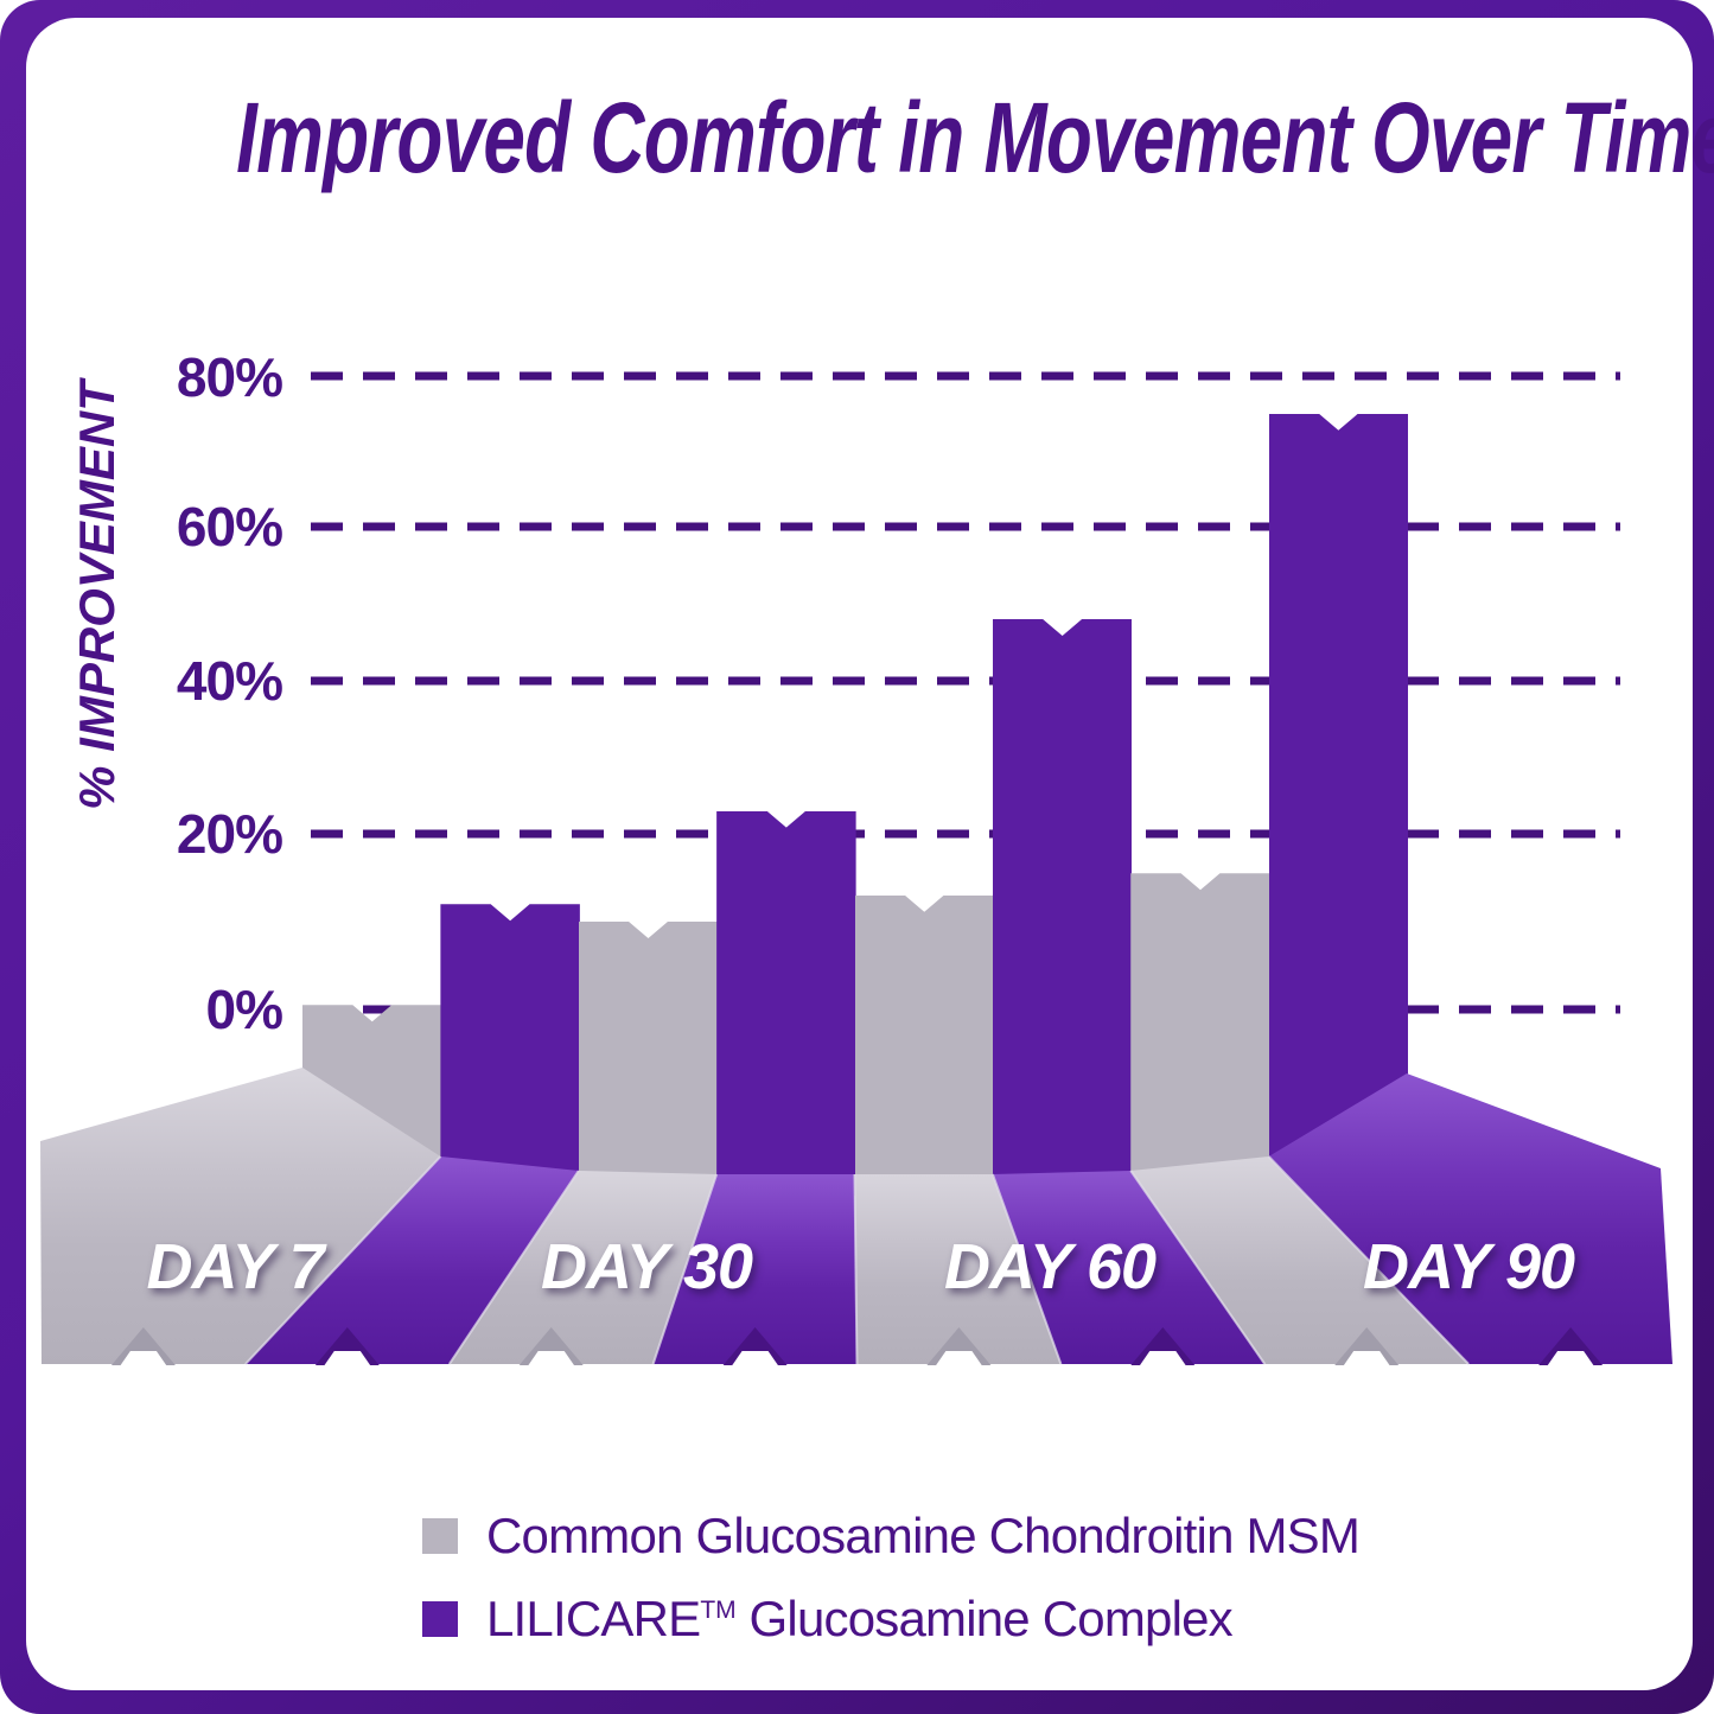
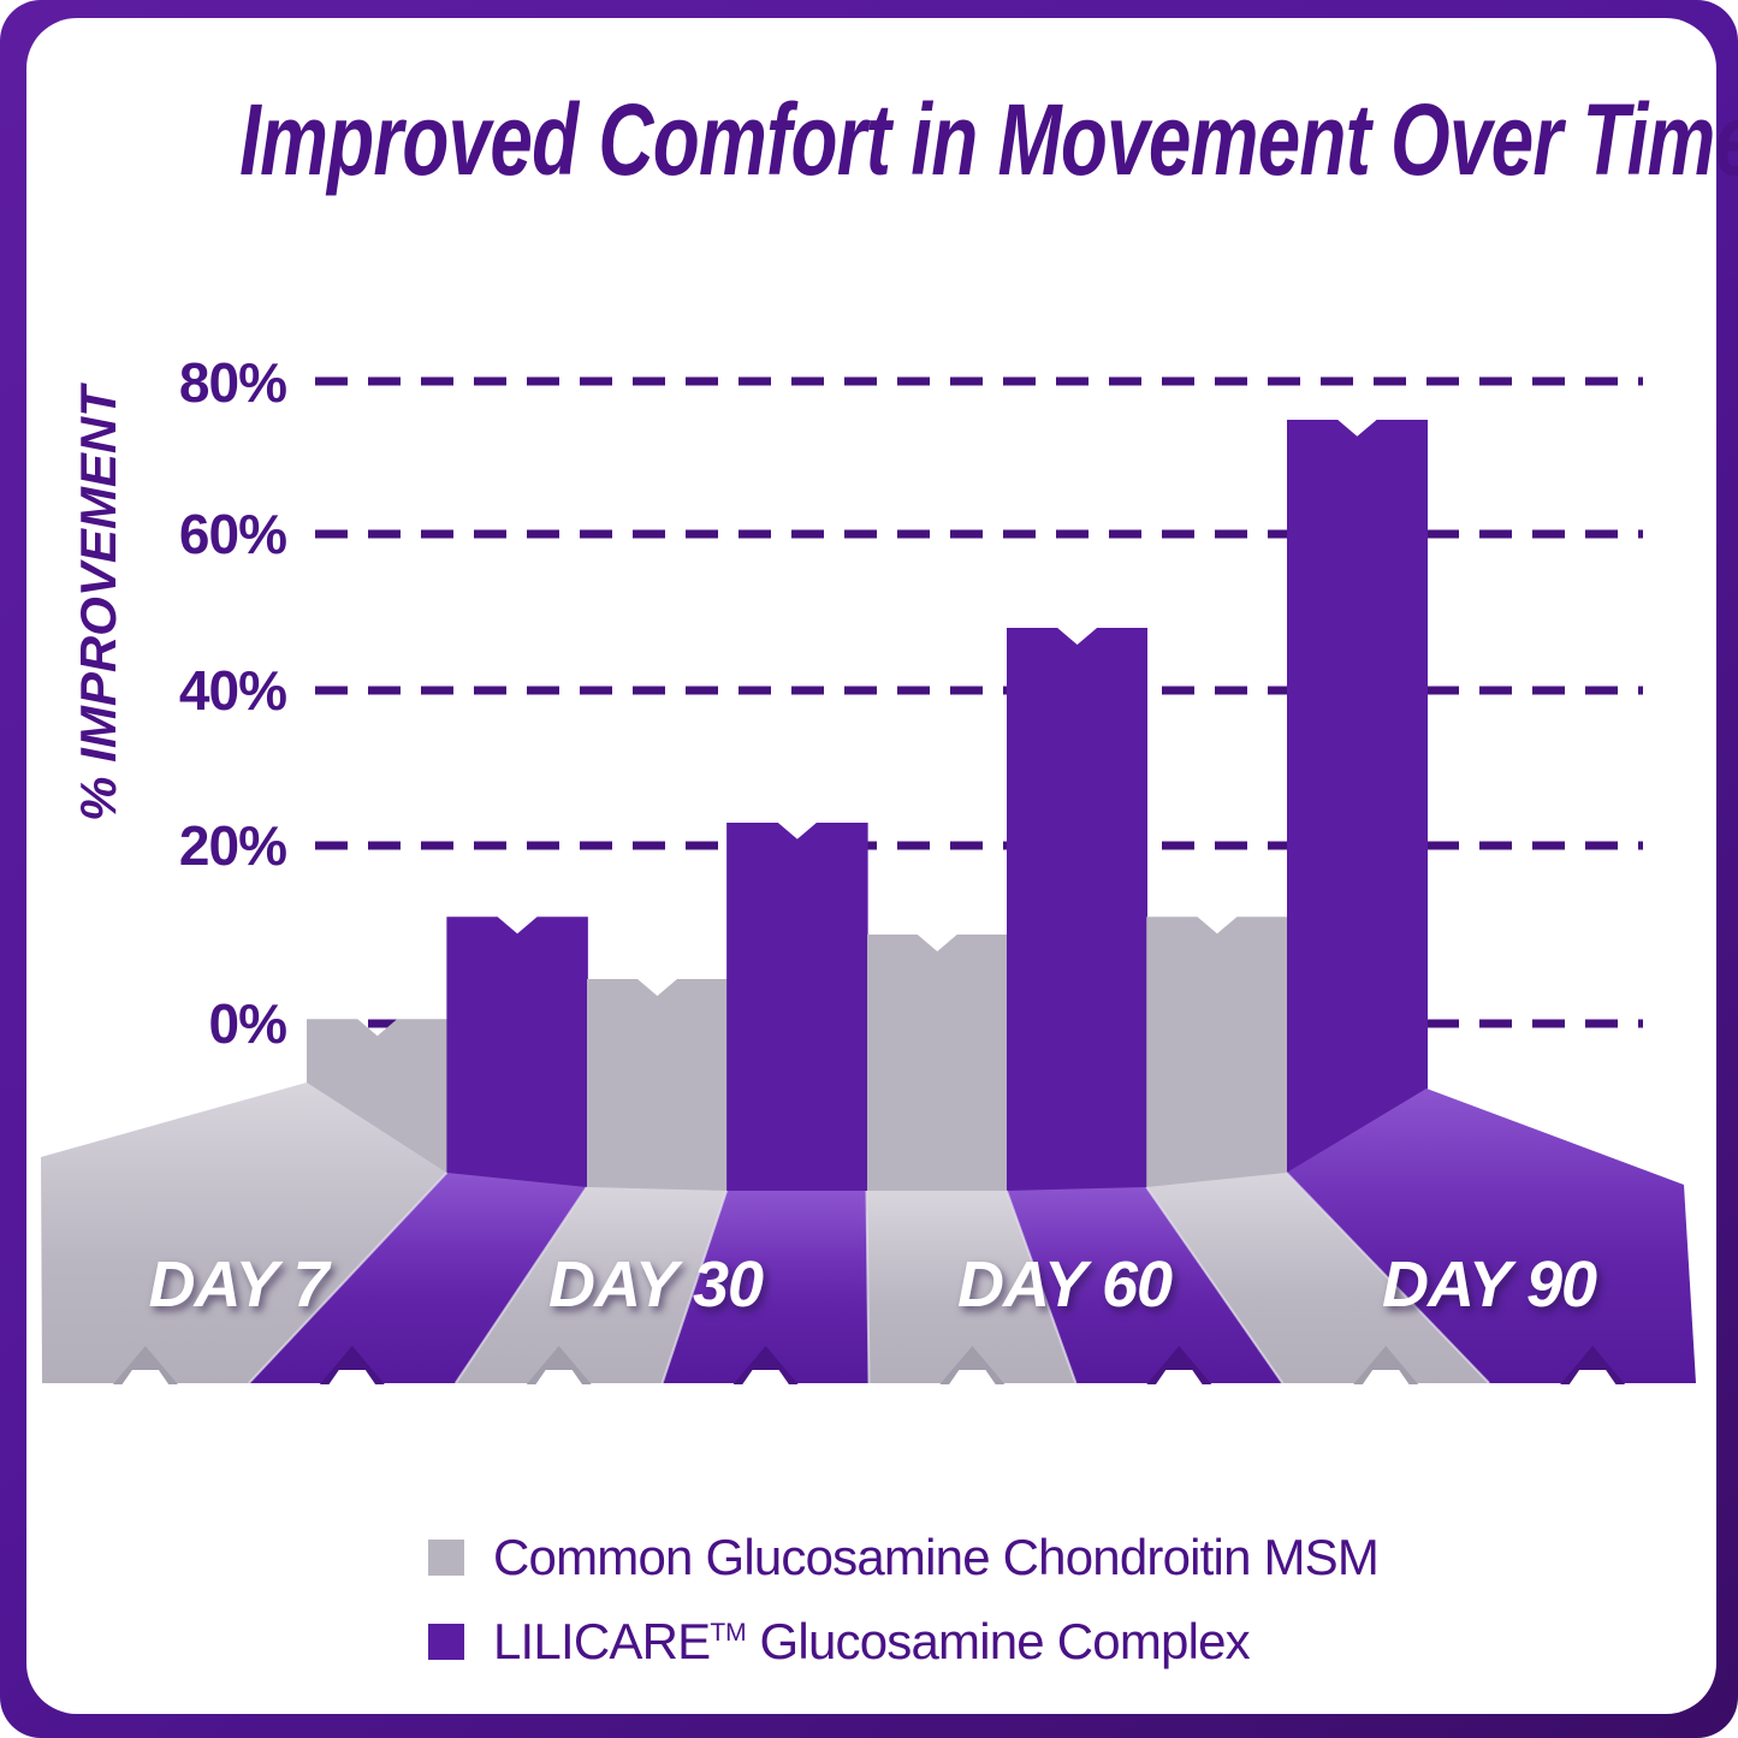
Common Glucosamine Chondroitin MSM/DAY 30: 10% -> 5%
Common Glucosamine Chondroitin MSM/DAY 60: 13% -> 10%
Common Glucosamine Chondroitin MSM/DAY 90: 16% -> 12%
